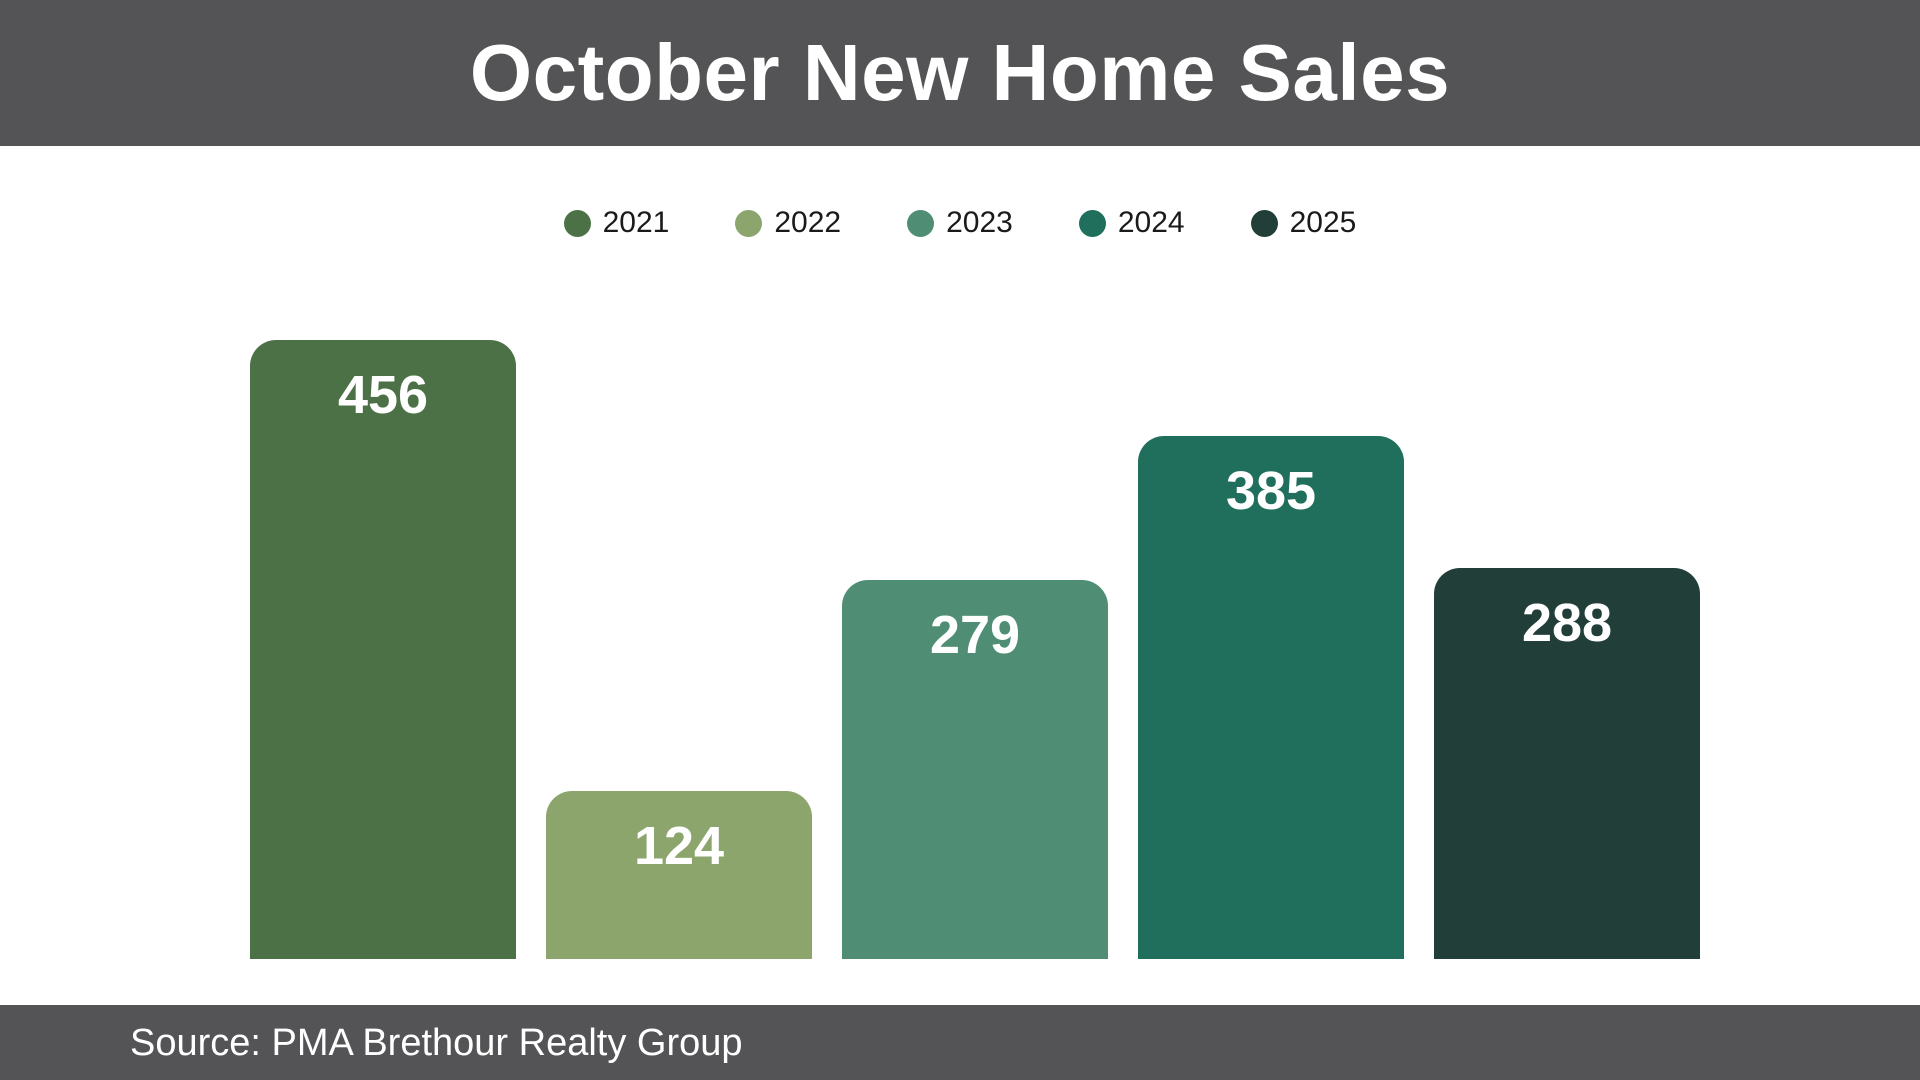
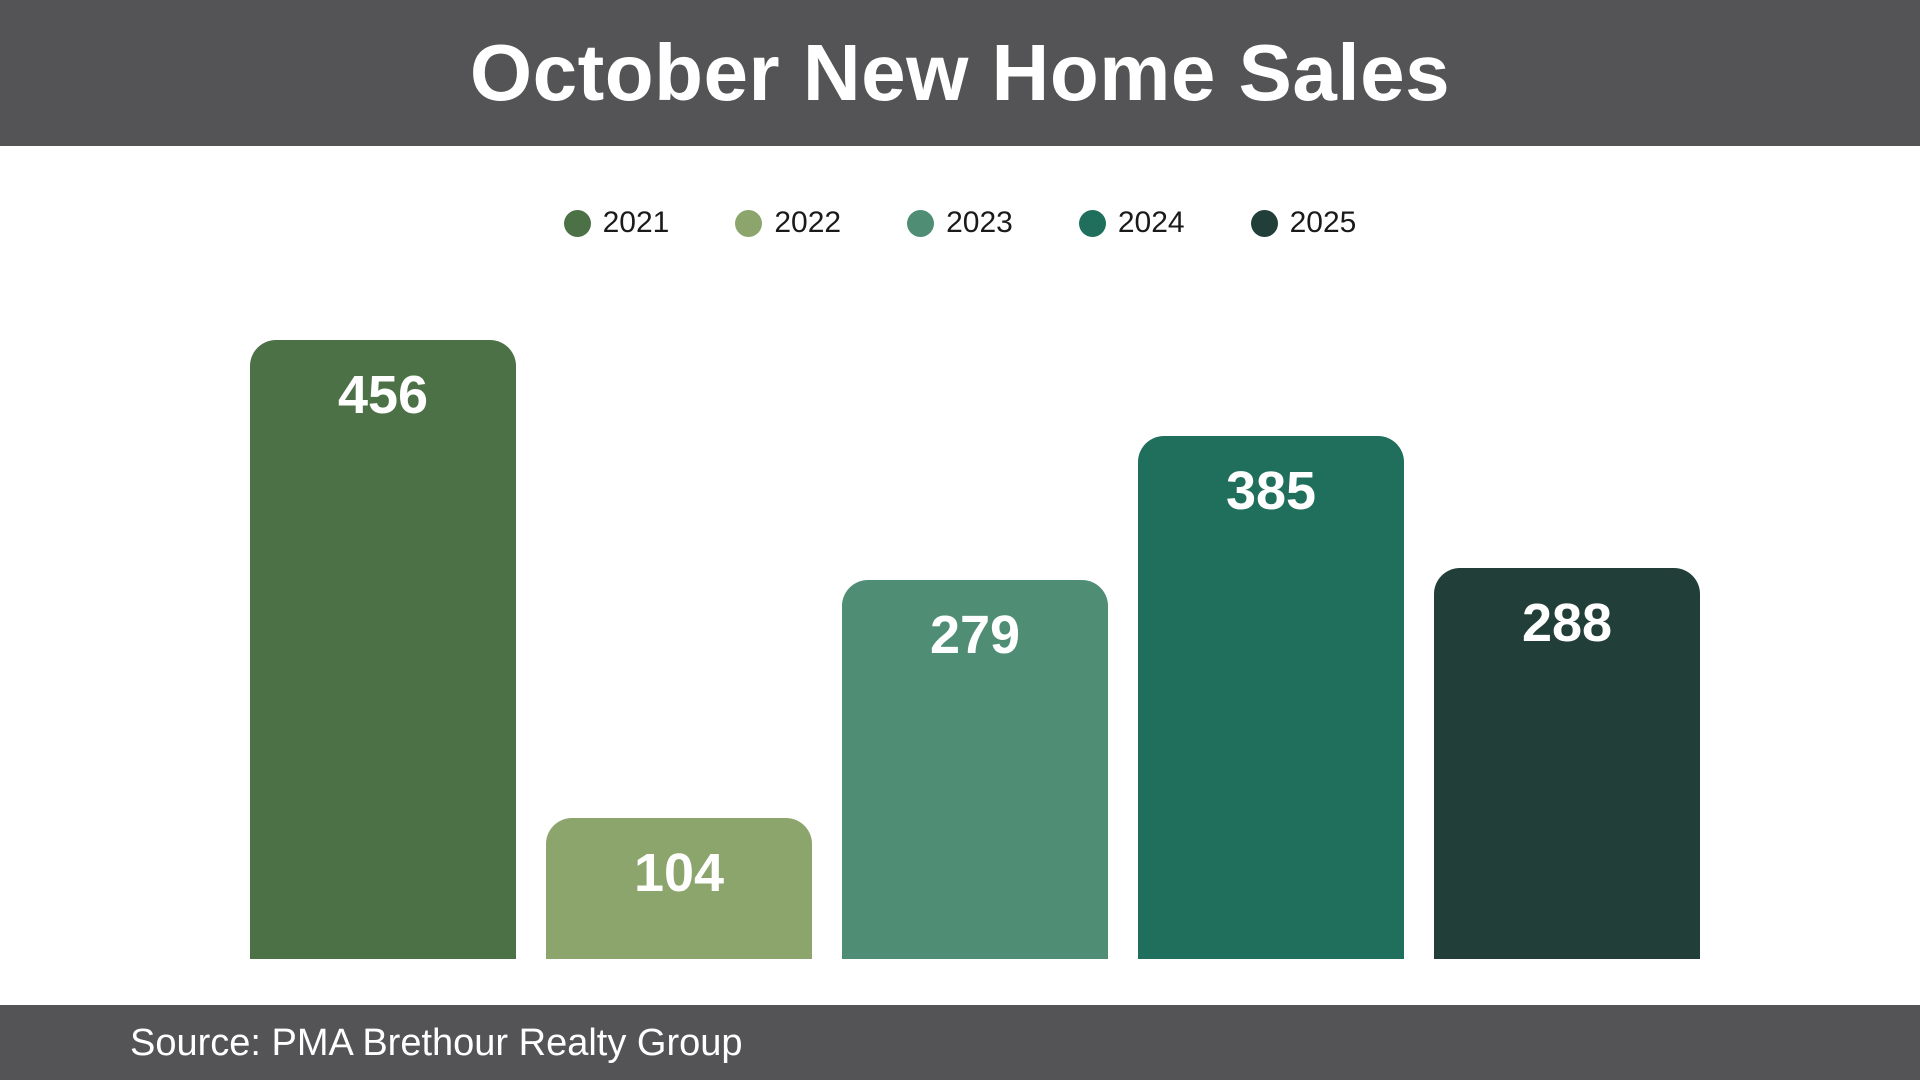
2022: 124 -> 104
